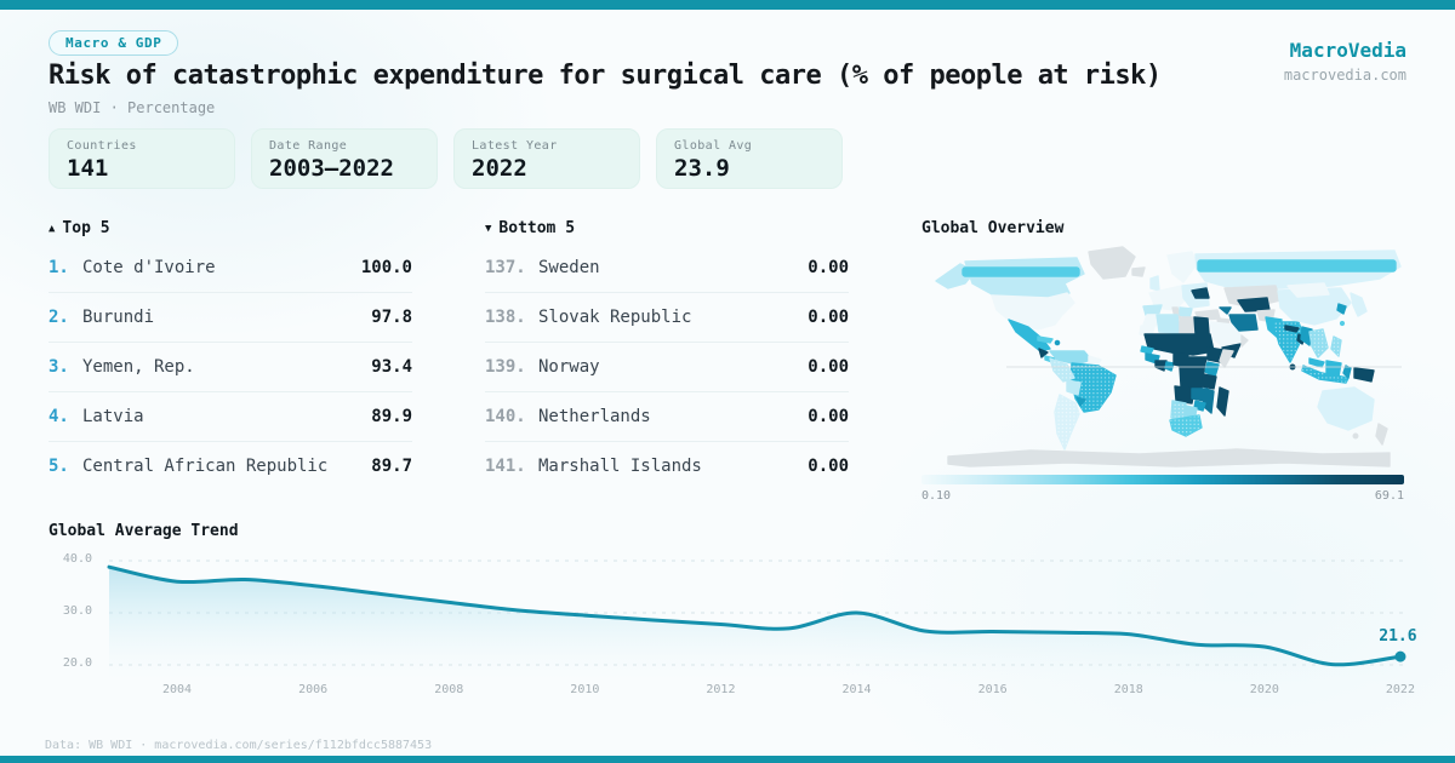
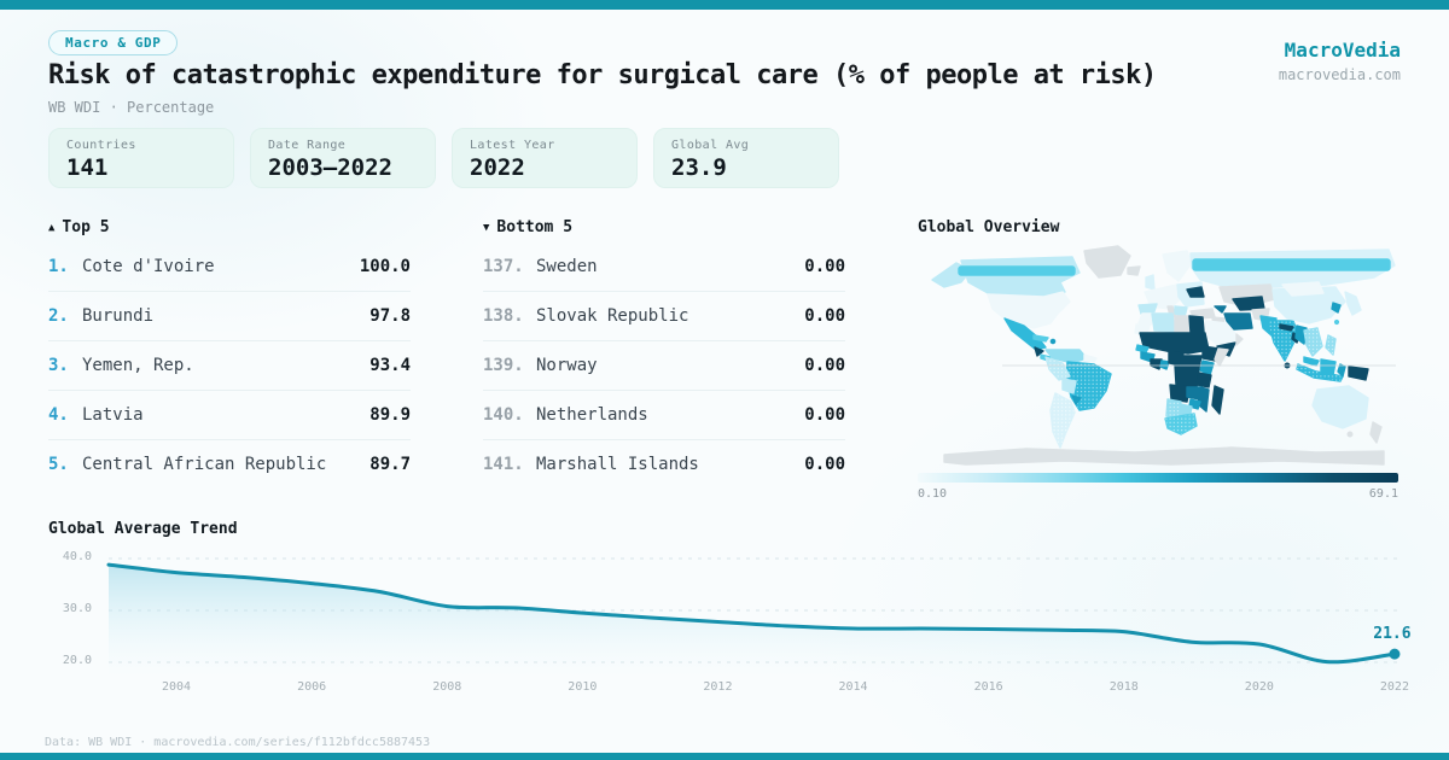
2004: 36 -> 37
2008: 32 -> 31
2014: 30 -> 26
